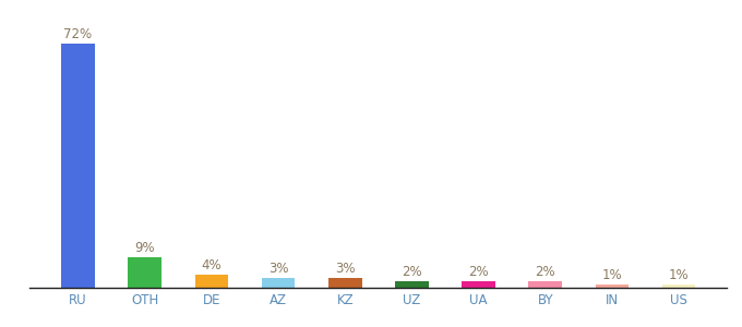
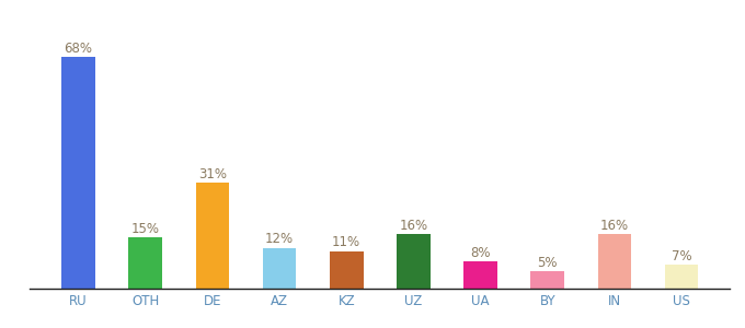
RU: 72% -> 68%
OTH: 9% -> 15%
DE: 4% -> 31%
AZ: 3% -> 12%
KZ: 3% -> 11%
UZ: 2% -> 16%
UA: 2% -> 8%
BY: 2% -> 5%
IN: 1% -> 16%
US: 1% -> 7%
